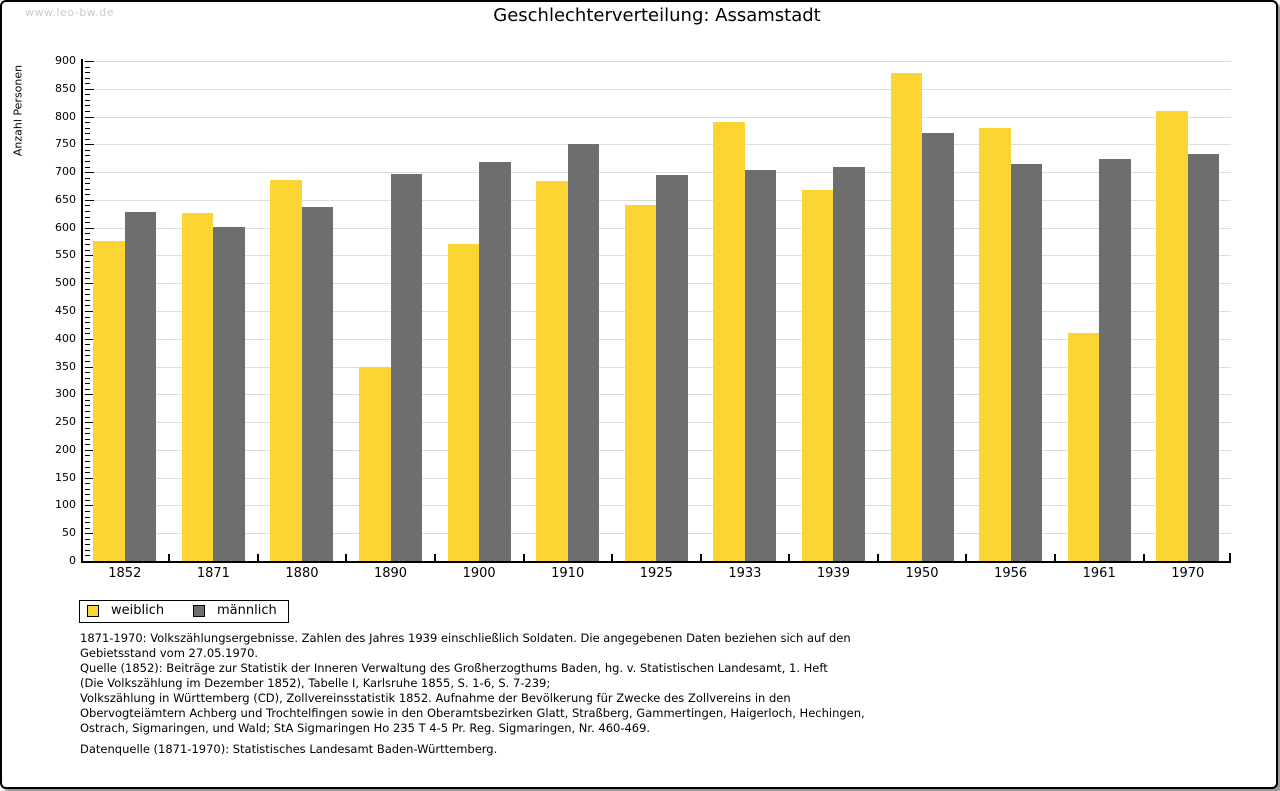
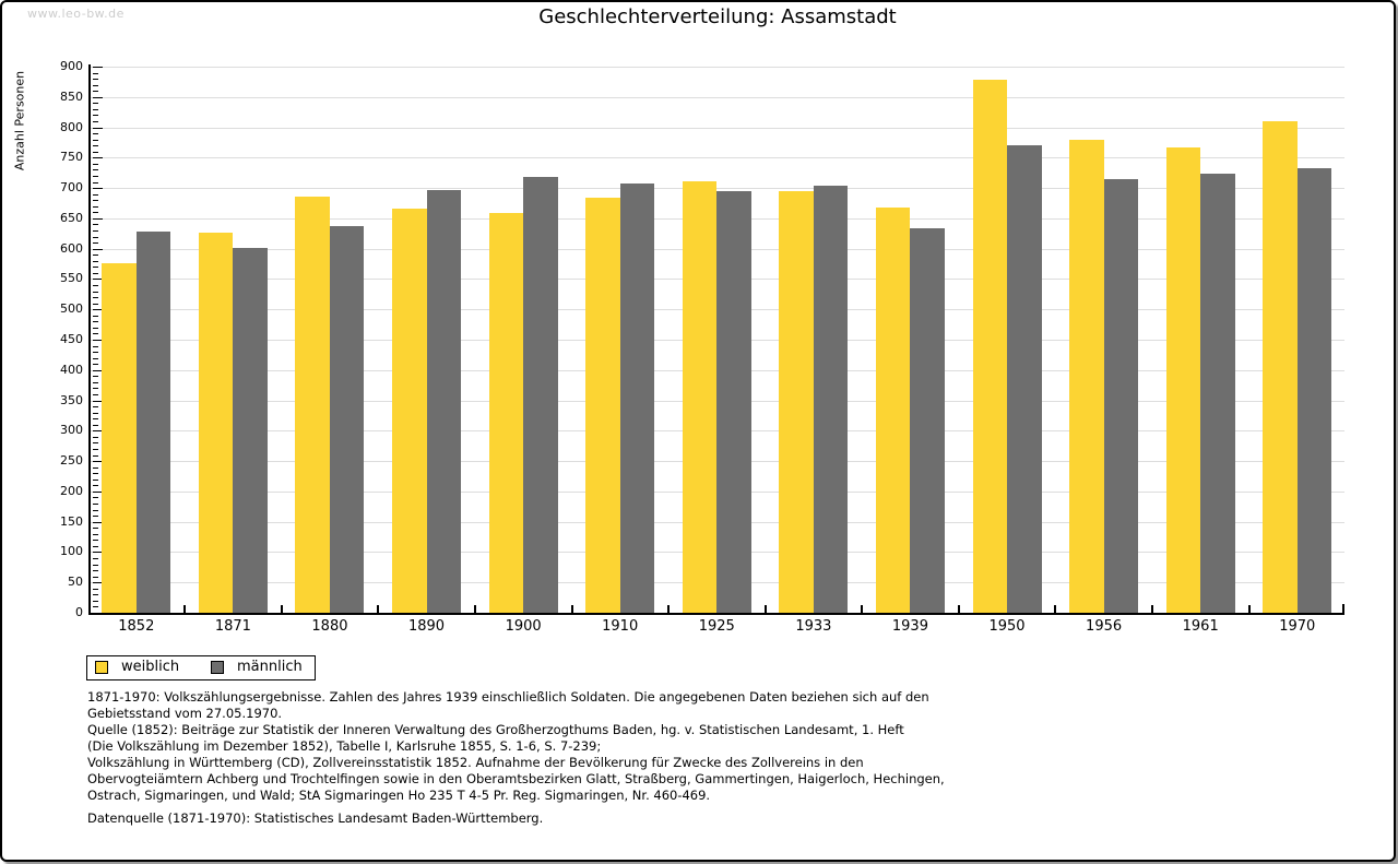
weiblich/1890: 350 -> 670
weiblich/1900: 570 -> 660
männlich/1910: 750 -> 710
weiblich/1925: 640 -> 710
weiblich/1933: 790 -> 700
männlich/1939: 710 -> 630
weiblich/1961: 410 -> 770
